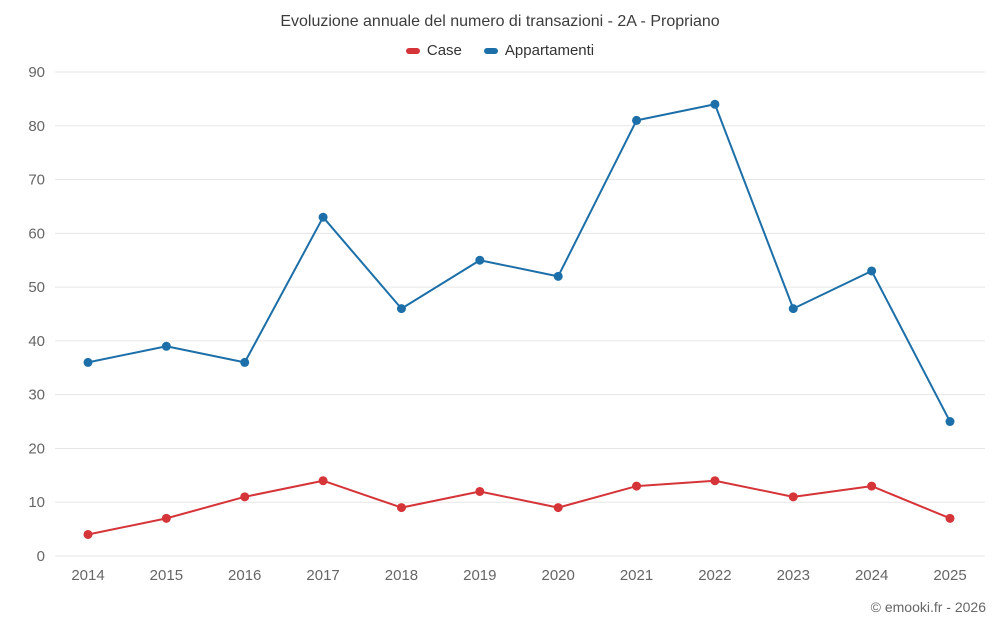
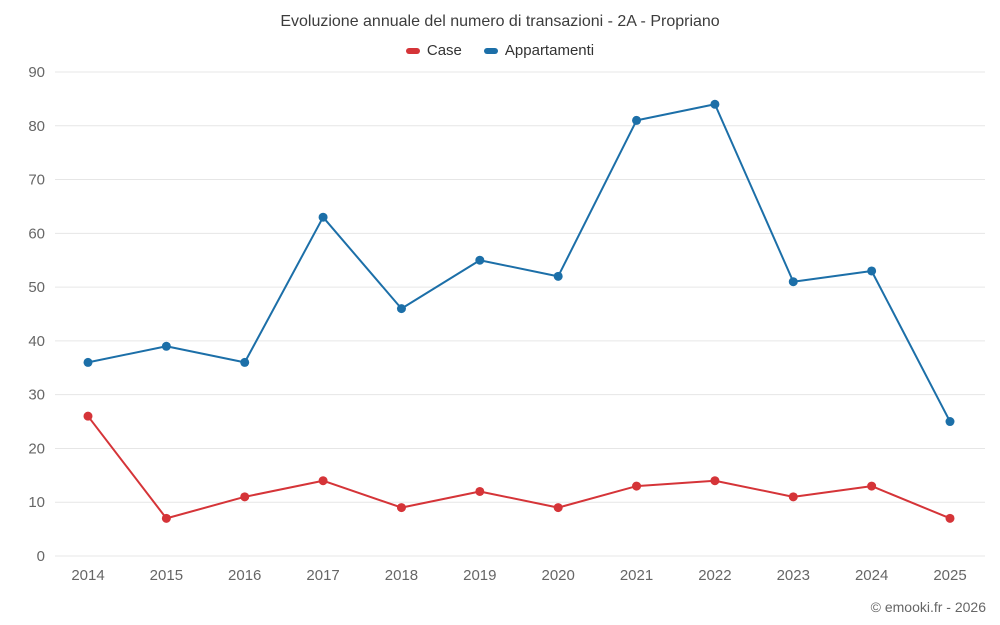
Case/2014: 4 -> 26
Appartamenti/2023: 46 -> 51
